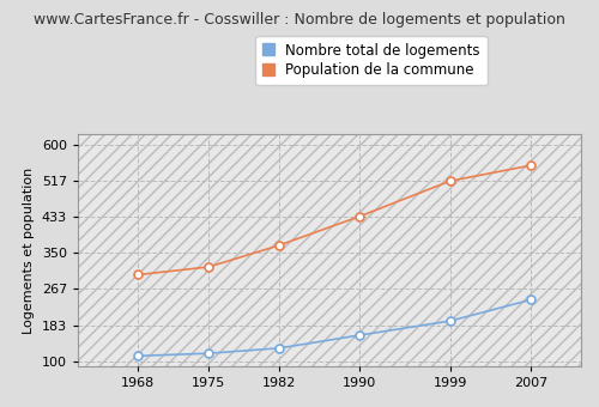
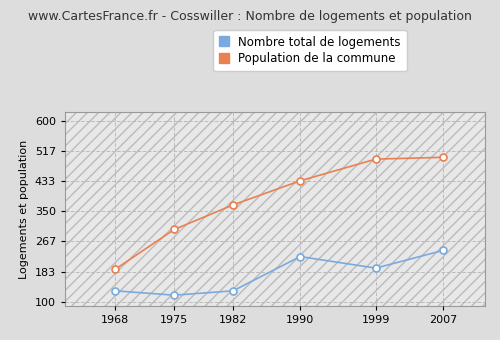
Nombre total de logements/1968: 112 -> 130
Population de la commune/1968: 300 -> 190
Population de la commune/1975: 318 -> 300
Nombre total de logements/1990: 160 -> 225
Population de la commune/1999: 517 -> 495
Population de la commune/2007: 553 -> 500
